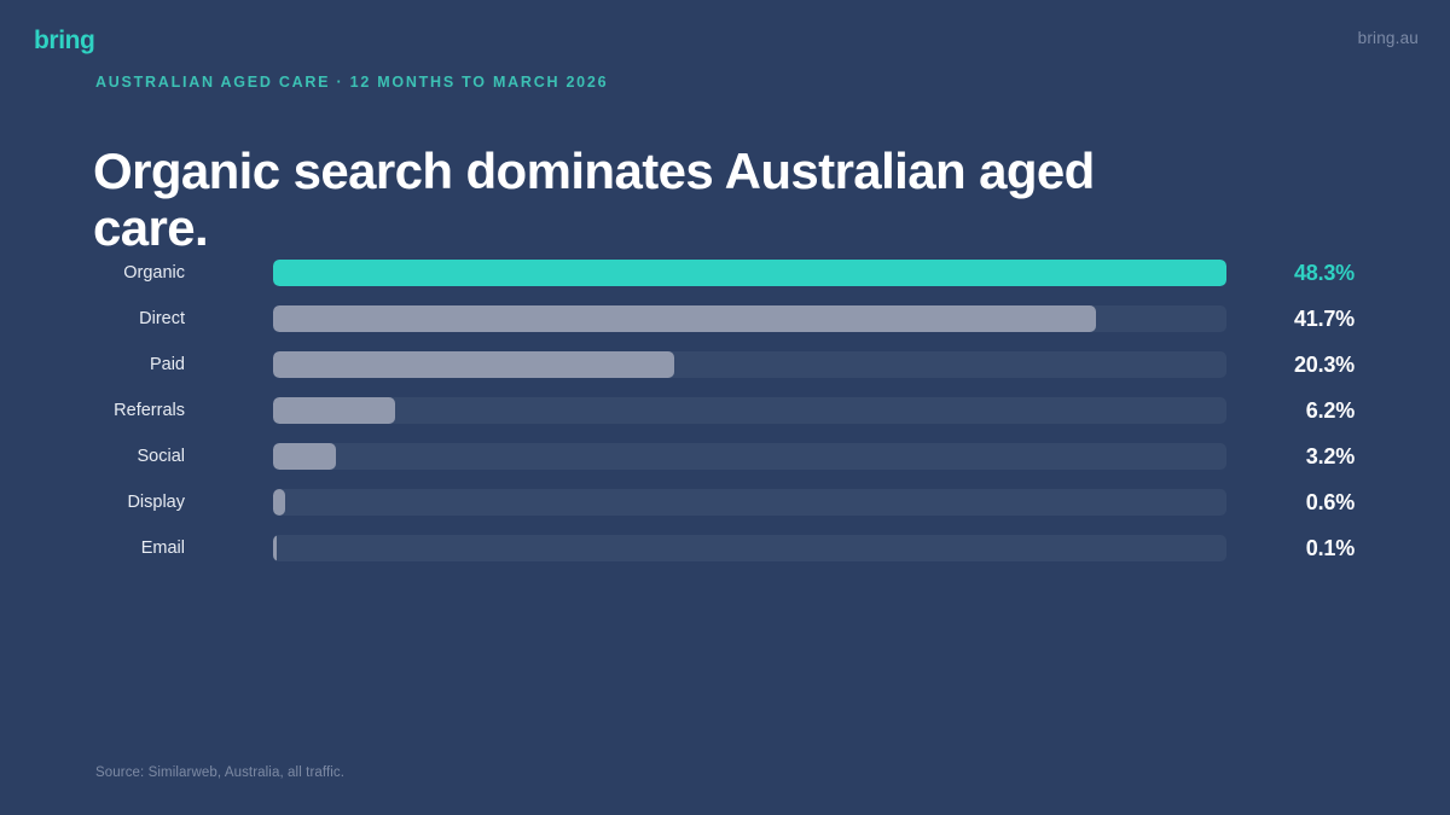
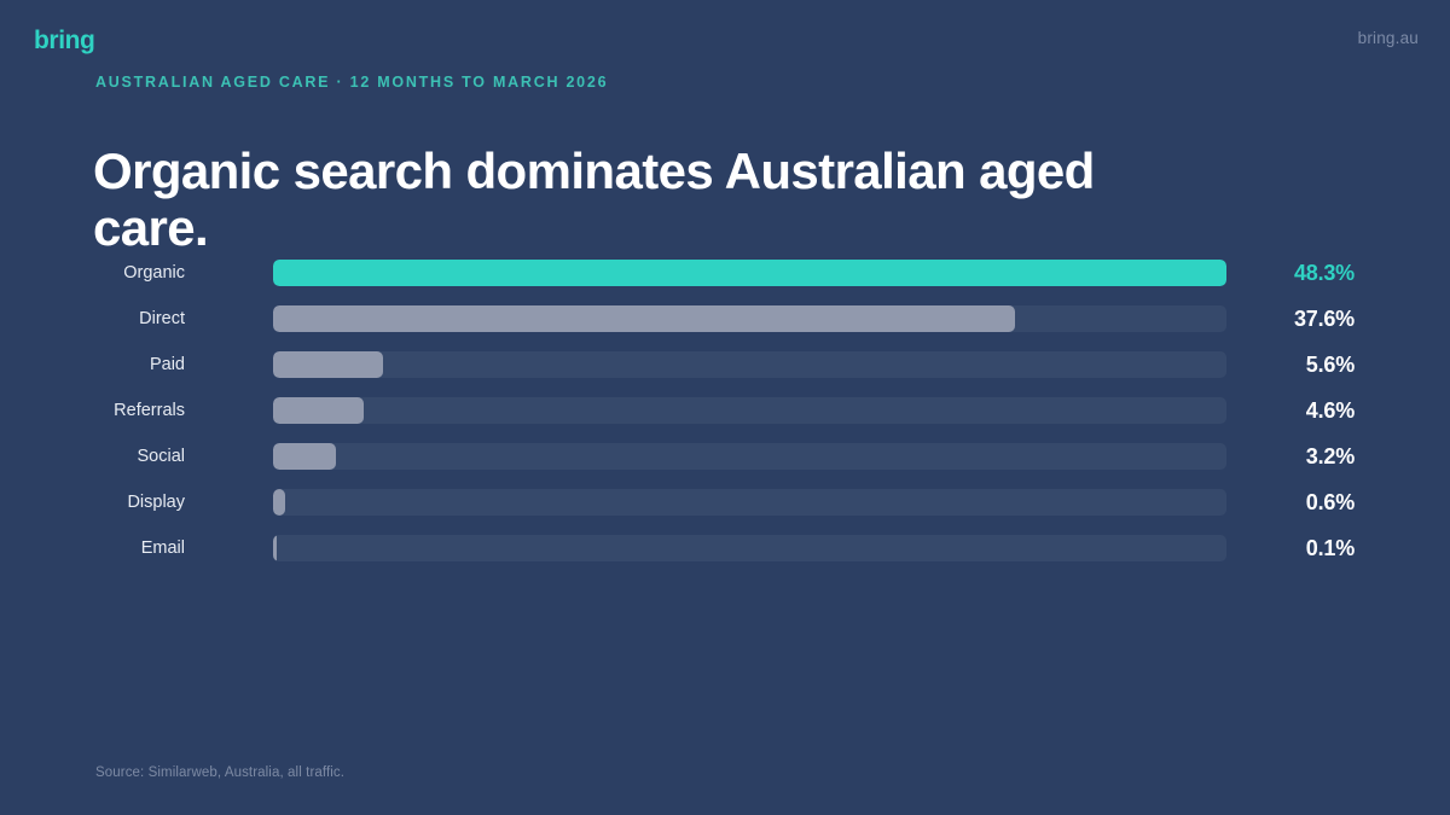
Direct: 41.7% -> 37.6%
Paid: 20.3% -> 5.6%
Referrals: 6.2% -> 4.6%
